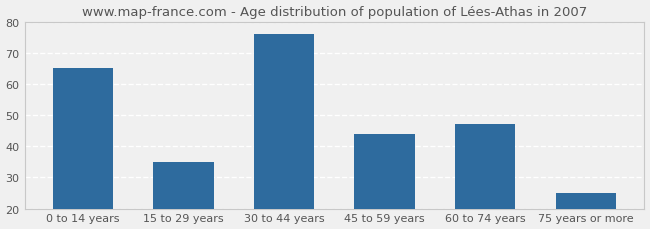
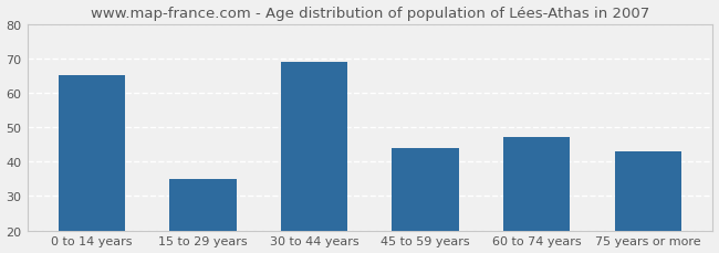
30 to 44 years: 76 -> 69
75 years or more: 25 -> 43
